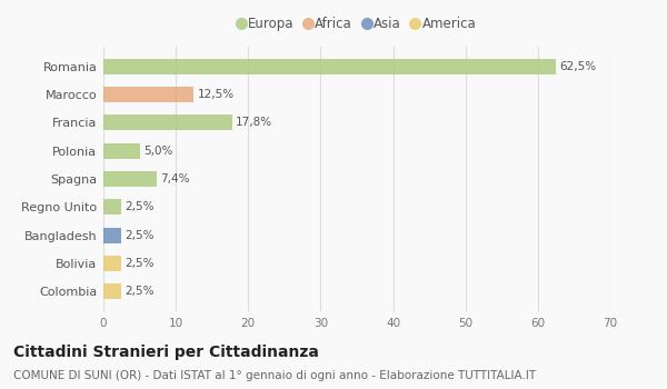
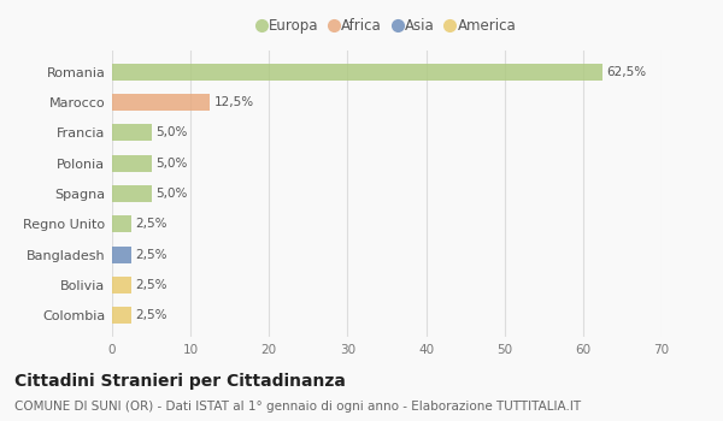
Francia: 17,8% -> 5,0%
Spagna: 7,4% -> 5,0%
